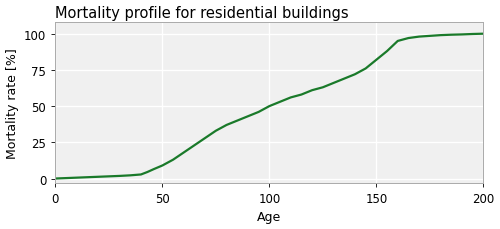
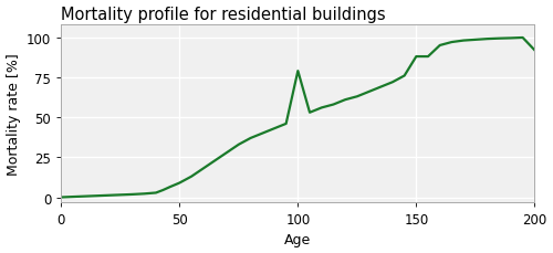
100: 50 -> 79
150: 82 -> 88
200: 100 -> 92
